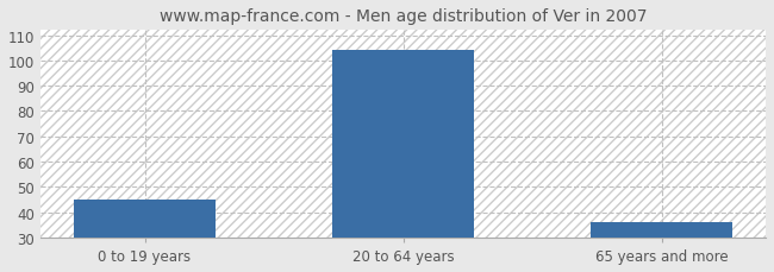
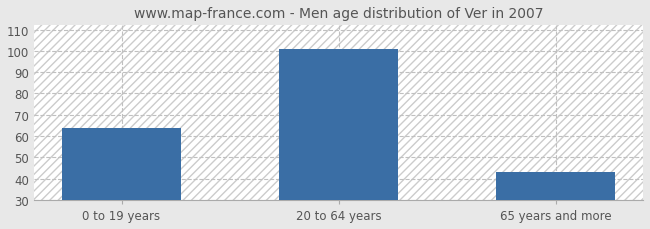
0 to 19 years: 45 -> 64
20 to 64 years: 104 -> 101
65 years and more: 36 -> 43
